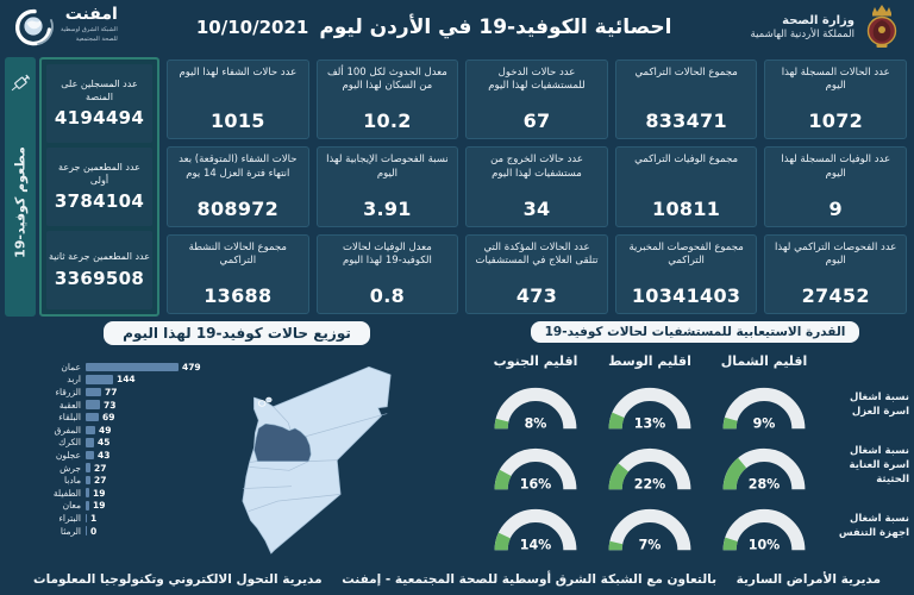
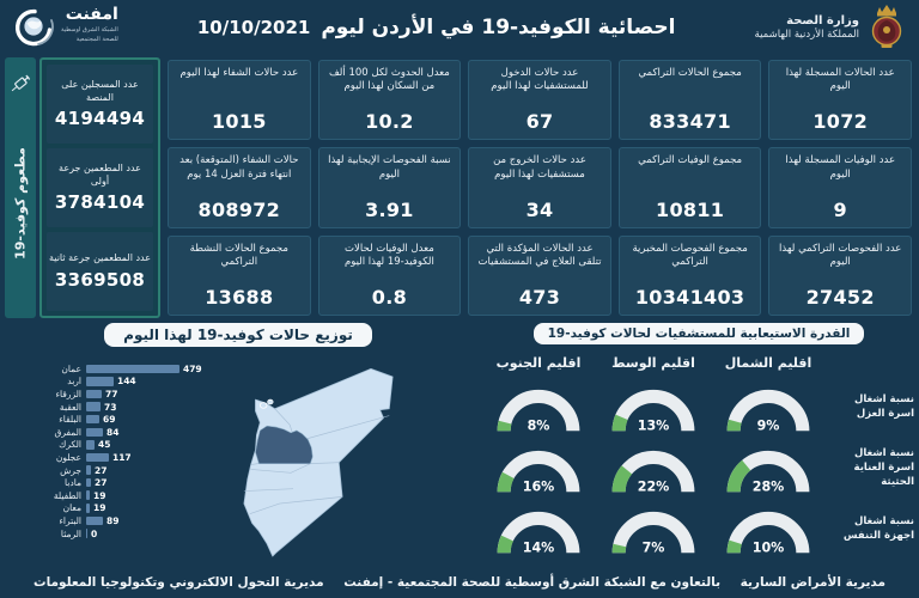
توزيع حالات كوفيد-19 لهذا اليوم/المفرق: 49 -> 84
توزيع حالات كوفيد-19 لهذا اليوم/عجلون: 43 -> 117
توزيع حالات كوفيد-19 لهذا اليوم/البتراء: 1 -> 89
